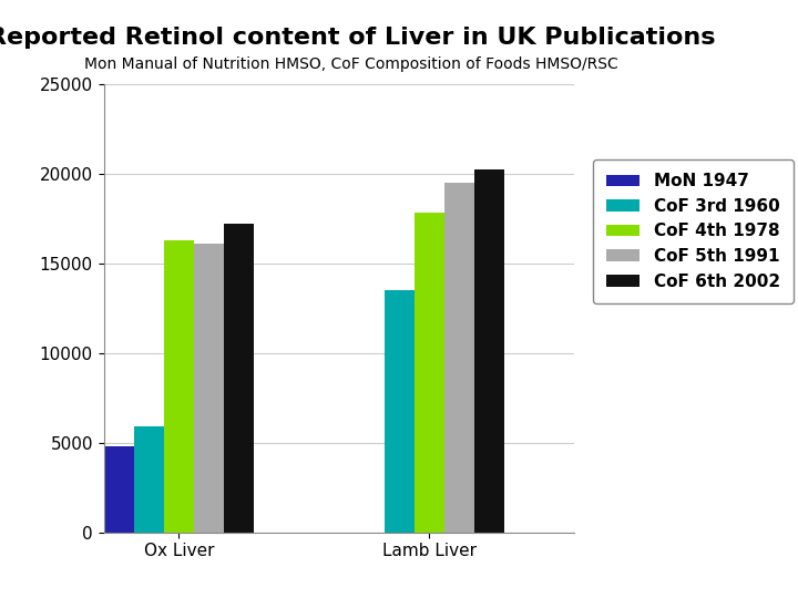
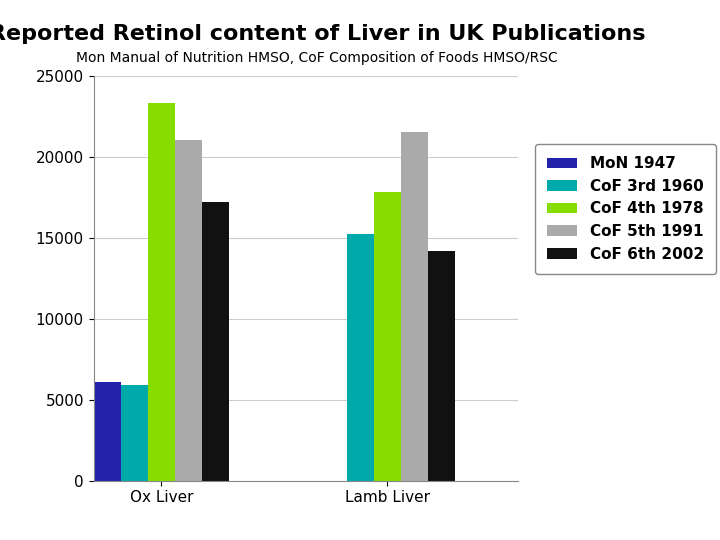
MoN 1947/Ox Liver: 4800 -> 6100
CoF 4th 1978/Ox Liver: 16300 -> 23300
CoF 5th 1991/Ox Liver: 16100 -> 21000
CoF 3rd 1960/Lamb Liver: 13500 -> 15200
CoF 5th 1991/Lamb Liver: 19500 -> 21500
CoF 6th 2002/Lamb Liver: 20200 -> 14200
